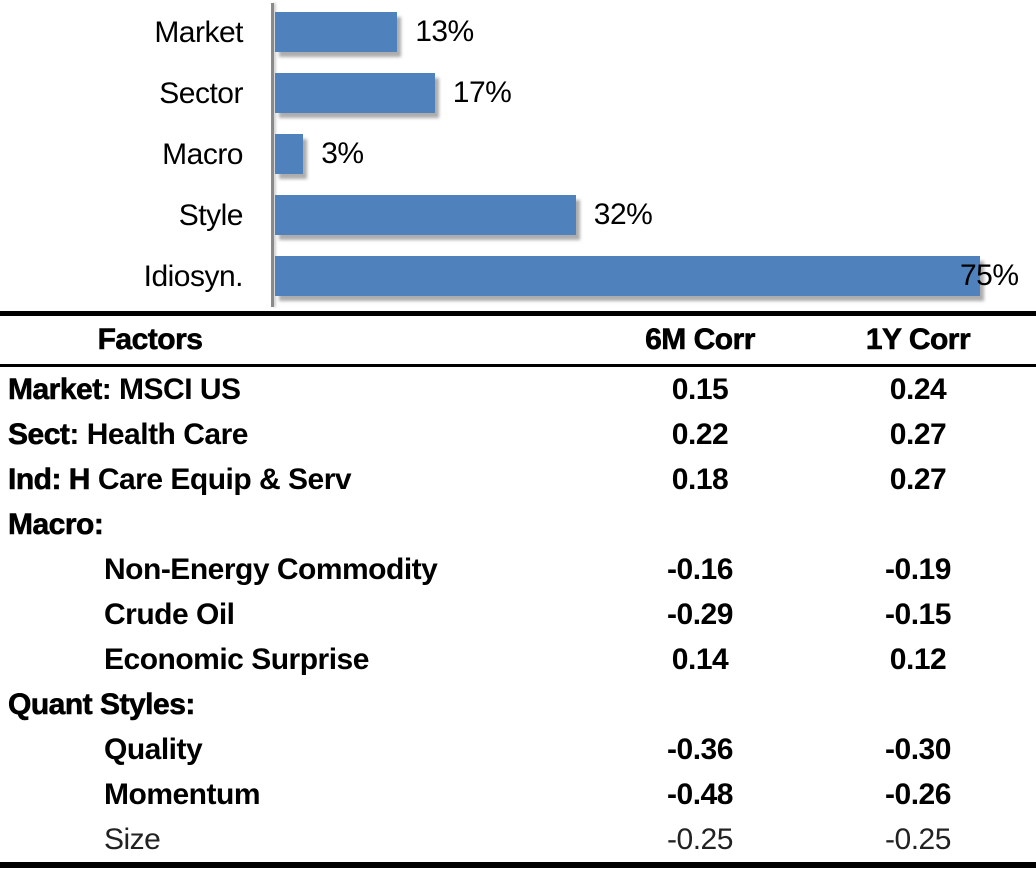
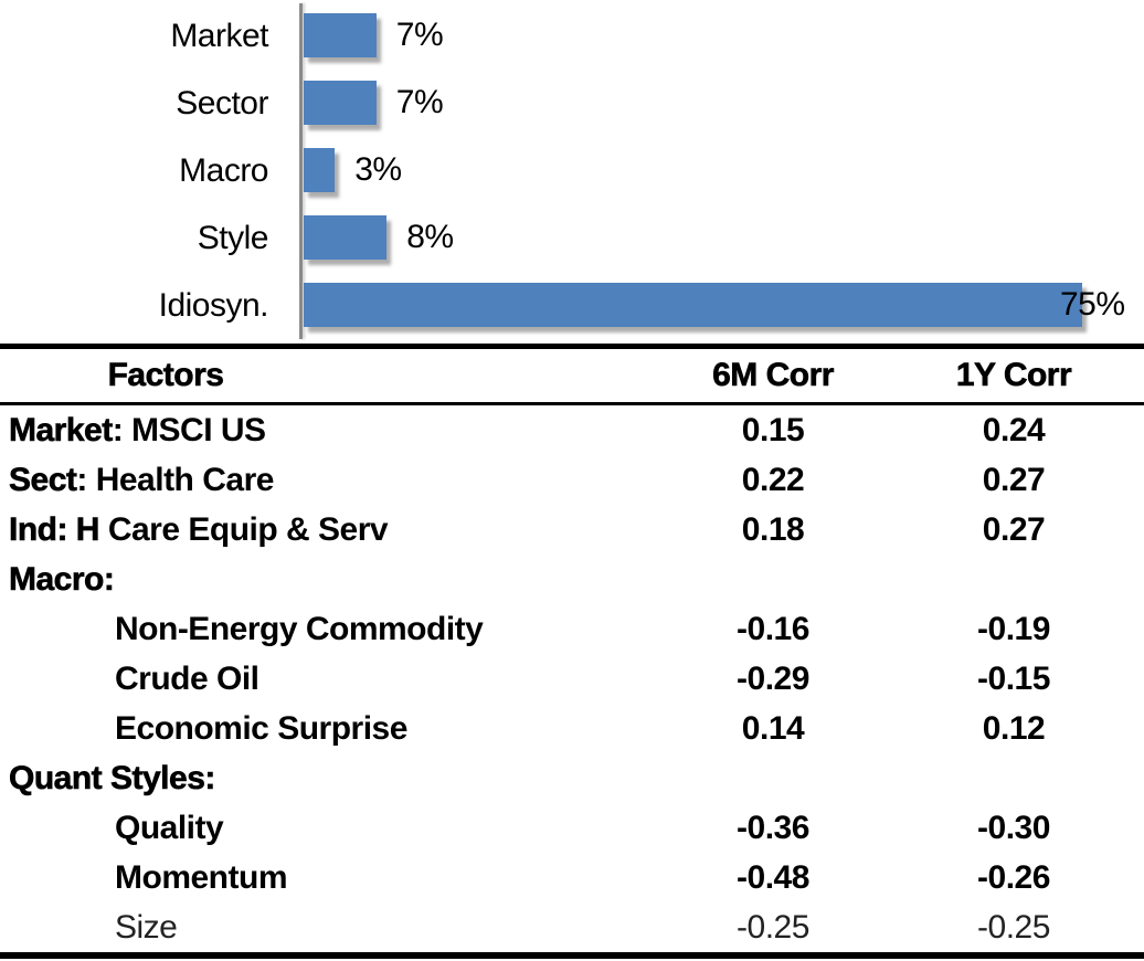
Market: 13% -> 7%
Sector: 17% -> 7%
Style: 32% -> 8%
